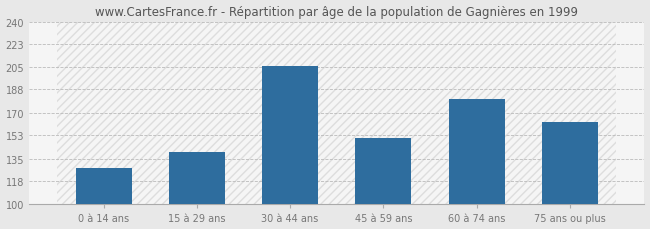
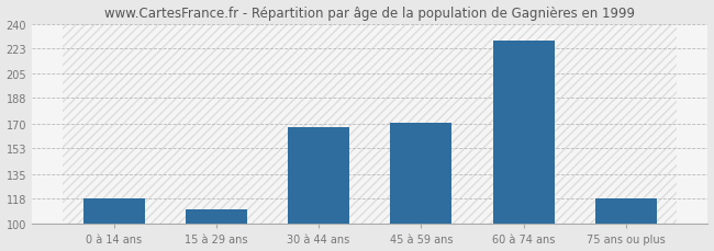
0 à 14 ans: 128 -> 118
15 à 29 ans: 140 -> 110
30 à 44 ans: 206 -> 168
45 à 59 ans: 151 -> 171
60 à 74 ans: 181 -> 228
75 ans ou plus: 163 -> 118
